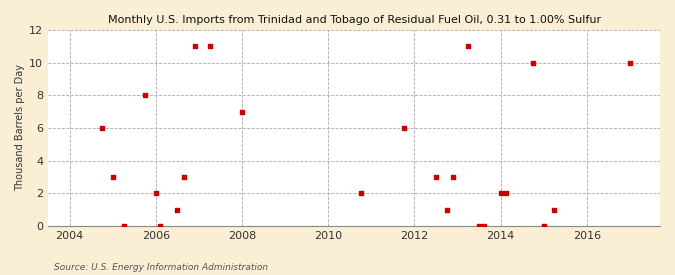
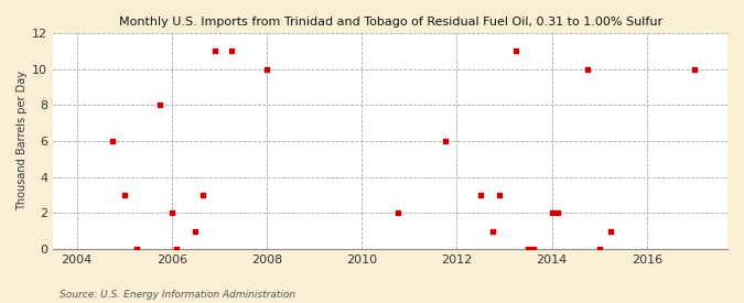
2008: 7 -> 10
